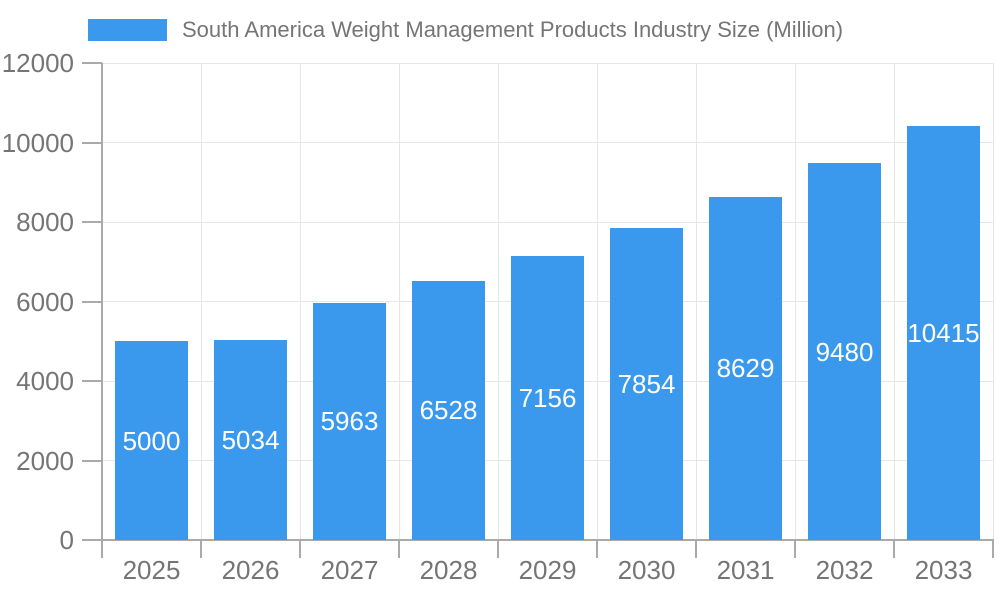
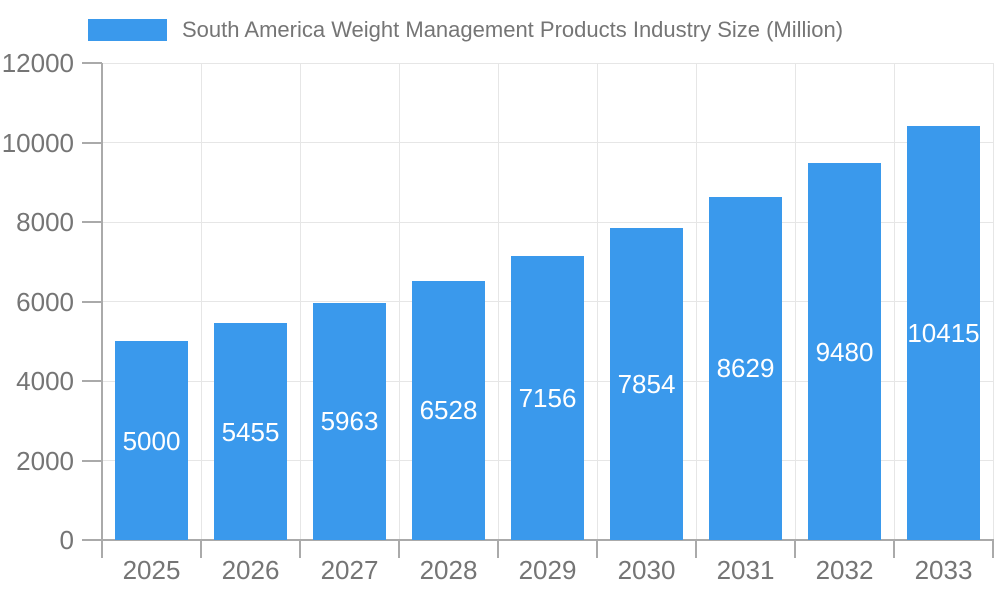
2026: 5034 -> 5455
